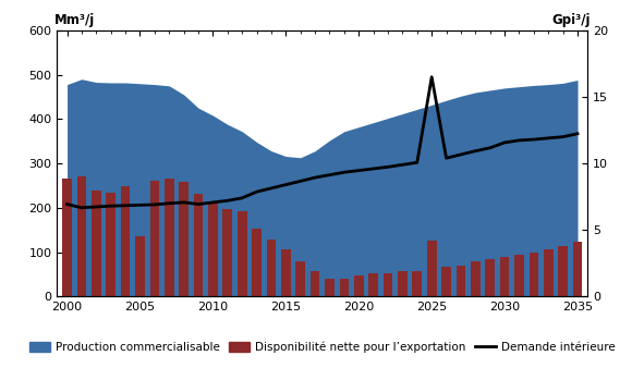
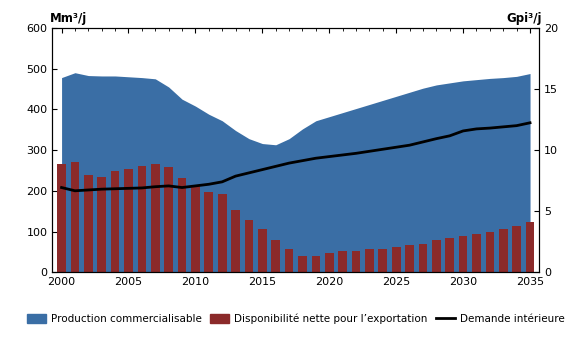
Disponibilité nette pour l’exportation/2005: 135 -> 253
Disponibilité nette pour l’exportation/2025: 125 -> 63
Demande intérieure/2025: 495 -> 307
